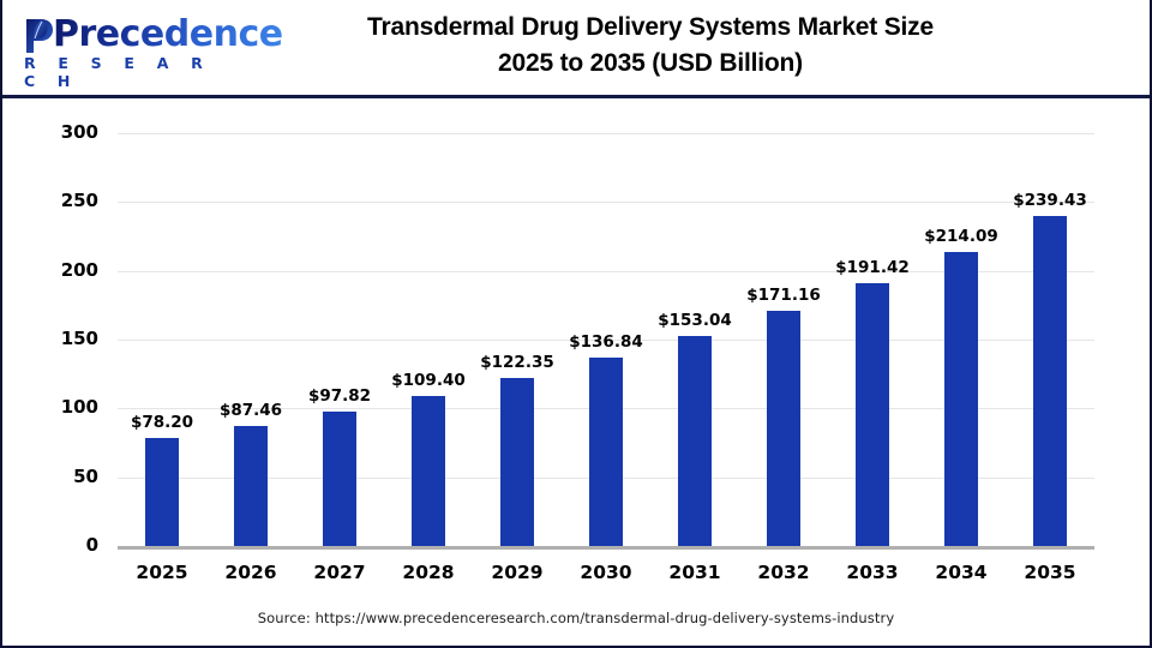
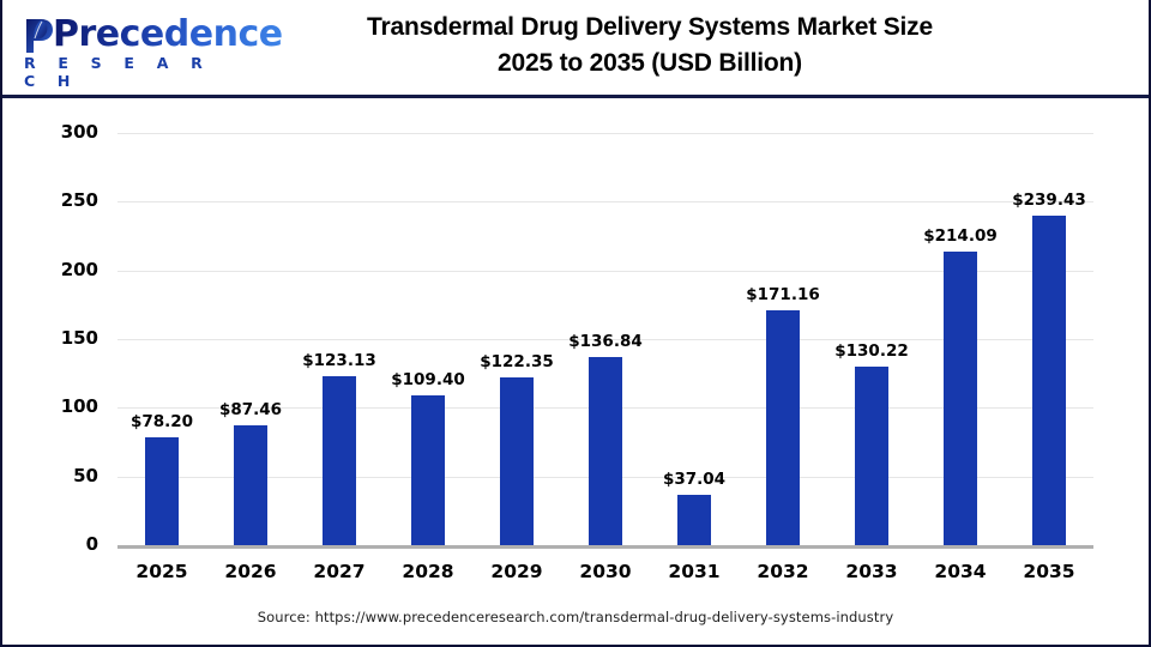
2027: $97.82 -> $123.13
2031: $153.04 -> $37.04
2033: $191.42 -> $130.22
